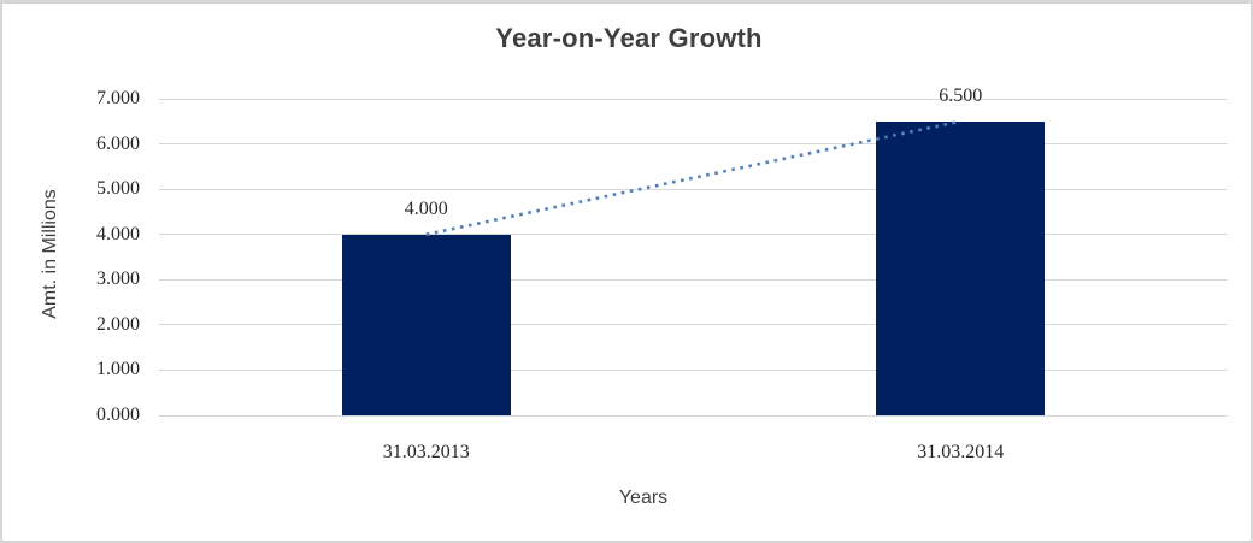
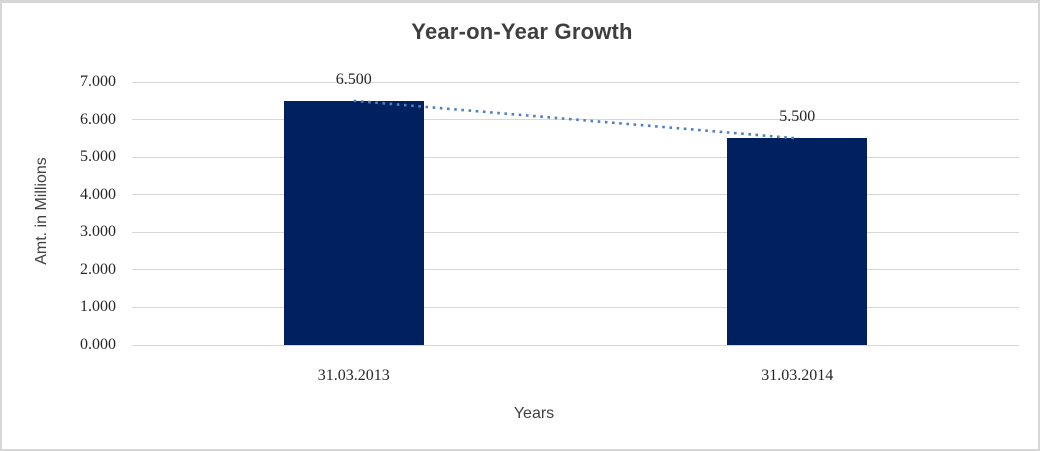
31.03.2013: 4.000 -> 6.500
31.03.2014: 6.500 -> 5.500
